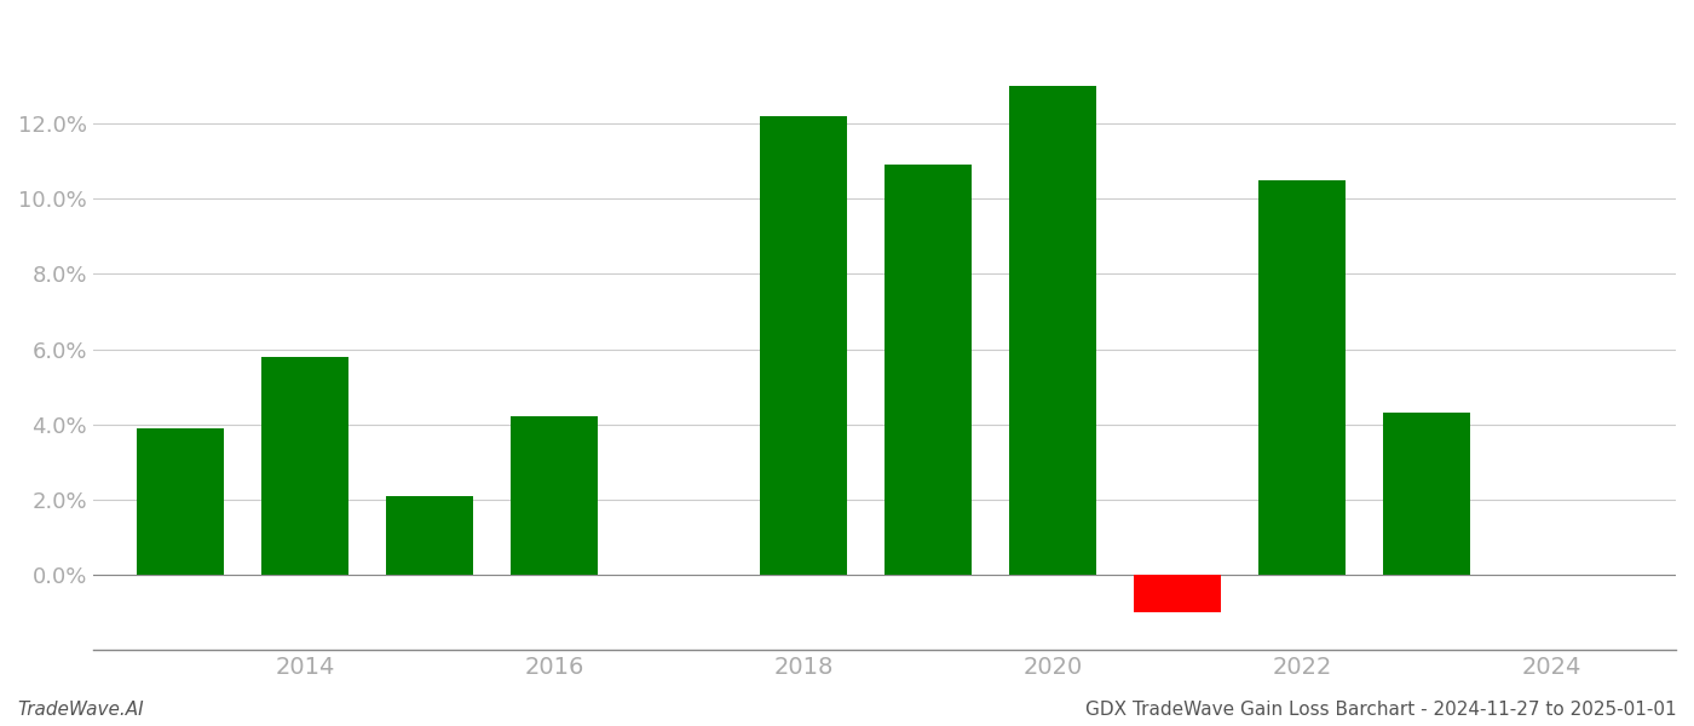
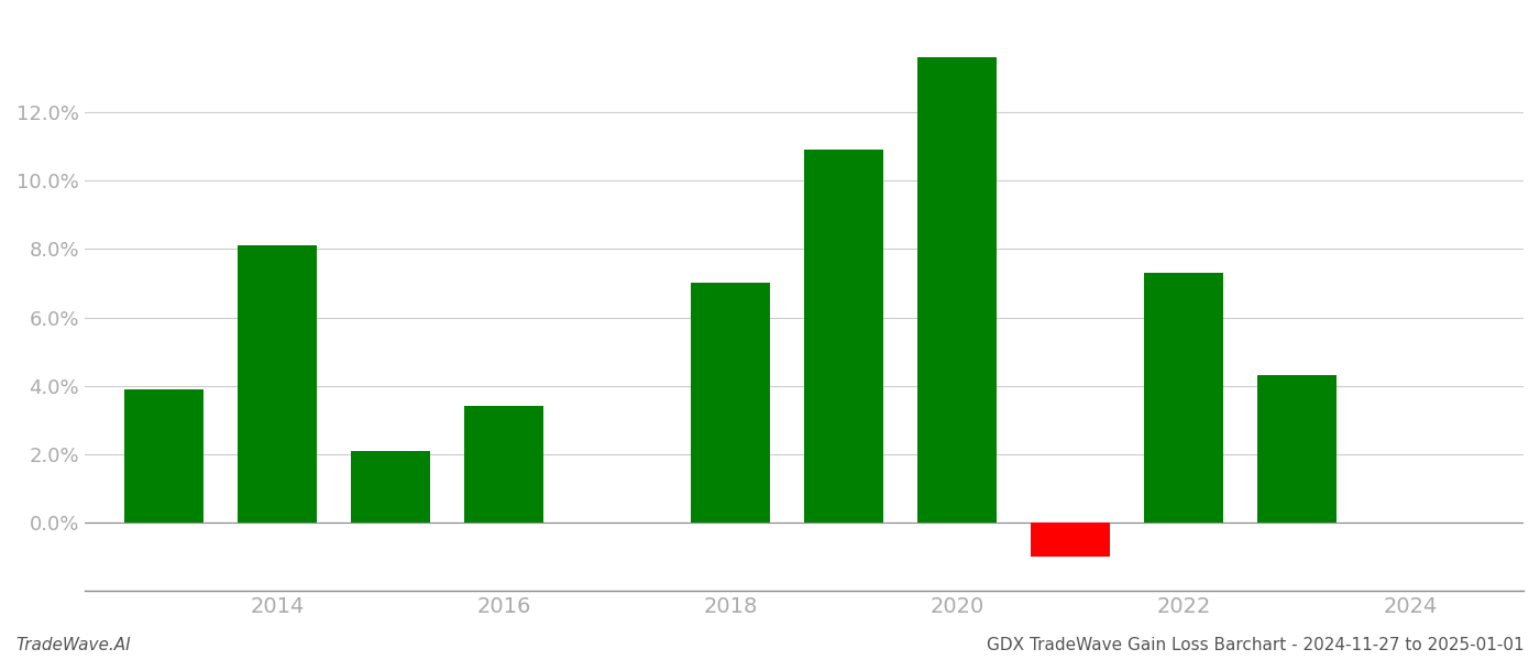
2014: 5.8% -> 8.1%
2016: 4.2% -> 3.4%
2018: 12.2% -> 7.0%
2020: 13.0% -> 13.6%
2022: 10.5% -> 7.3%
